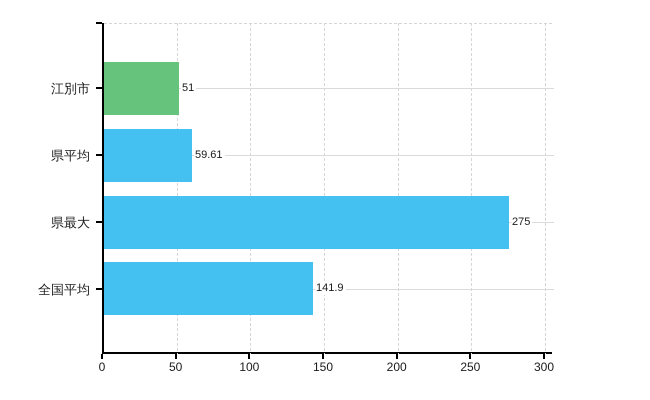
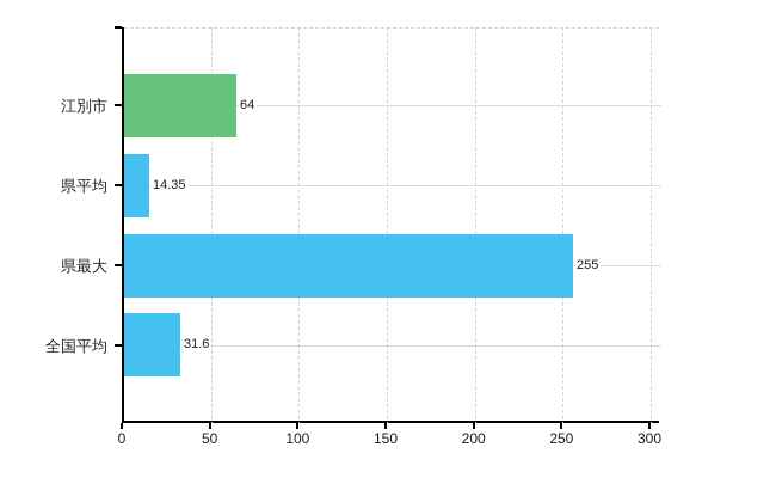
江別市: 51 -> 64
県平均: 59.61 -> 14.35
県最大: 275 -> 255
全国平均: 141.9 -> 31.6
